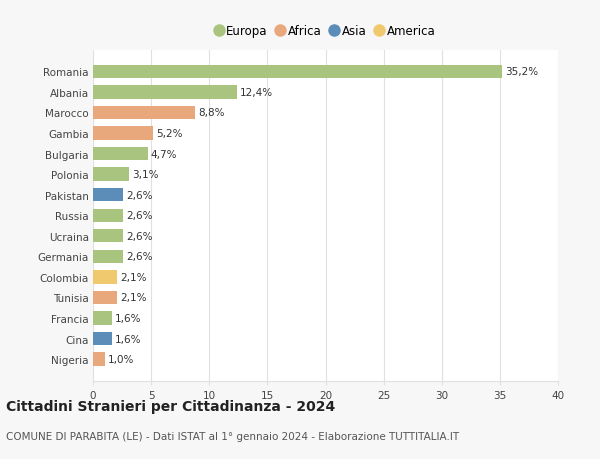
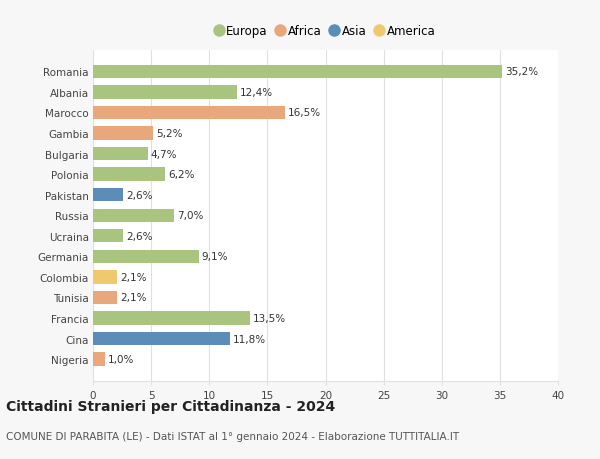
Marocco: 8,8% -> 16,5%
Polonia: 3,1% -> 6,2%
Russia: 2,6% -> 7,0%
Germania: 2,6% -> 9,1%
Francia: 1,6% -> 13,5%
Cina: 1,6% -> 11,8%
